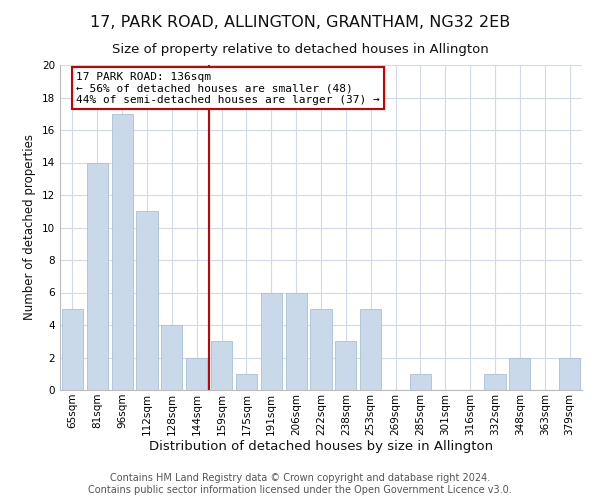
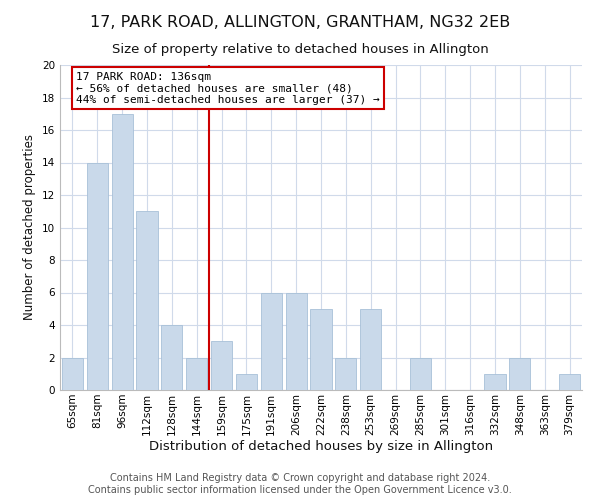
65sqm: 5 -> 2
238sqm: 3 -> 2
285sqm: 1 -> 2
379sqm: 2 -> 1
